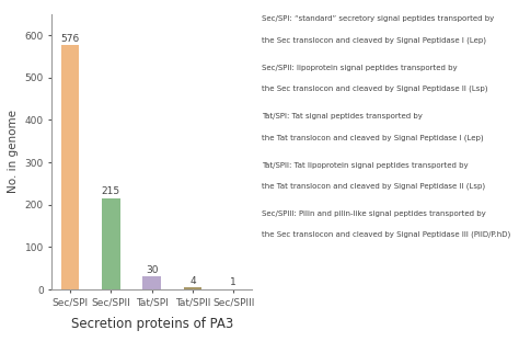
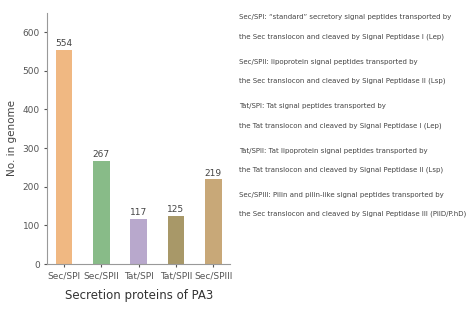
Sec/SPI: 576 -> 554
Sec/SPII: 215 -> 267
Tat/SPI: 30 -> 117
Tat/SPII: 4 -> 125
Sec/SPIII: 1 -> 219
